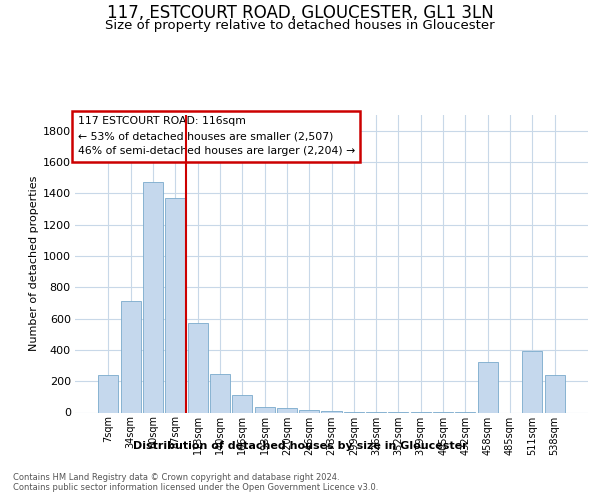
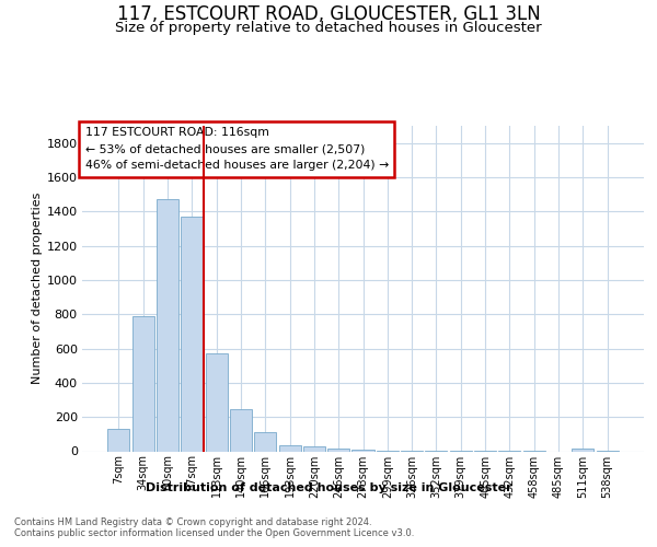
7sqm: 240 -> 130
34sqm: 710 -> 790
458sqm: 320 -> 0
511sqm: 390 -> 20
538sqm: 240 -> 0
